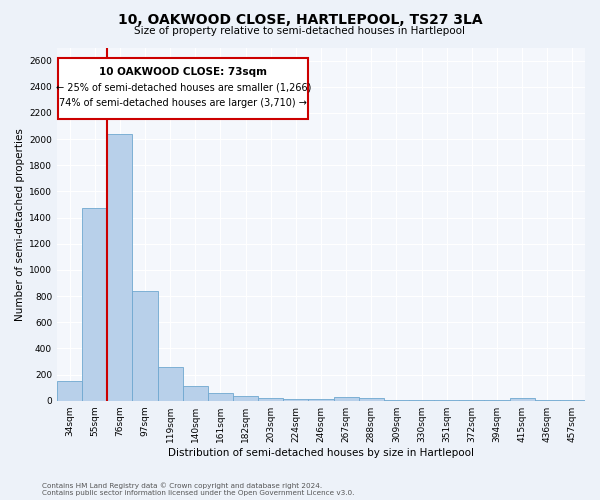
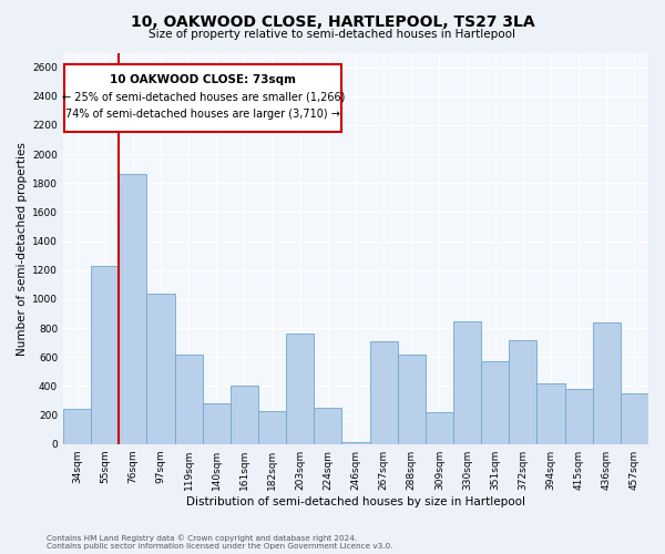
34sqm: 150 -> 240
55sqm: 1470 -> 1230
76sqm: 2040 -> 1860
97sqm: 840 -> 1040
119sqm: 260 -> 620
140sqm: 120 -> 280
161sqm: 60 -> 400
182sqm: 40 -> 230
203sqm: 20 -> 760
224sqm: 20 -> 250
267sqm: 30 -> 710
288sqm: 20 -> 620
309sqm: 0 -> 220
330sqm: 0 -> 850
351sqm: 0 -> 570
372sqm: 0 -> 720
394sqm: 0 -> 420
415sqm: 20 -> 380
436sqm: 0 -> 840
457sqm: 0 -> 350
